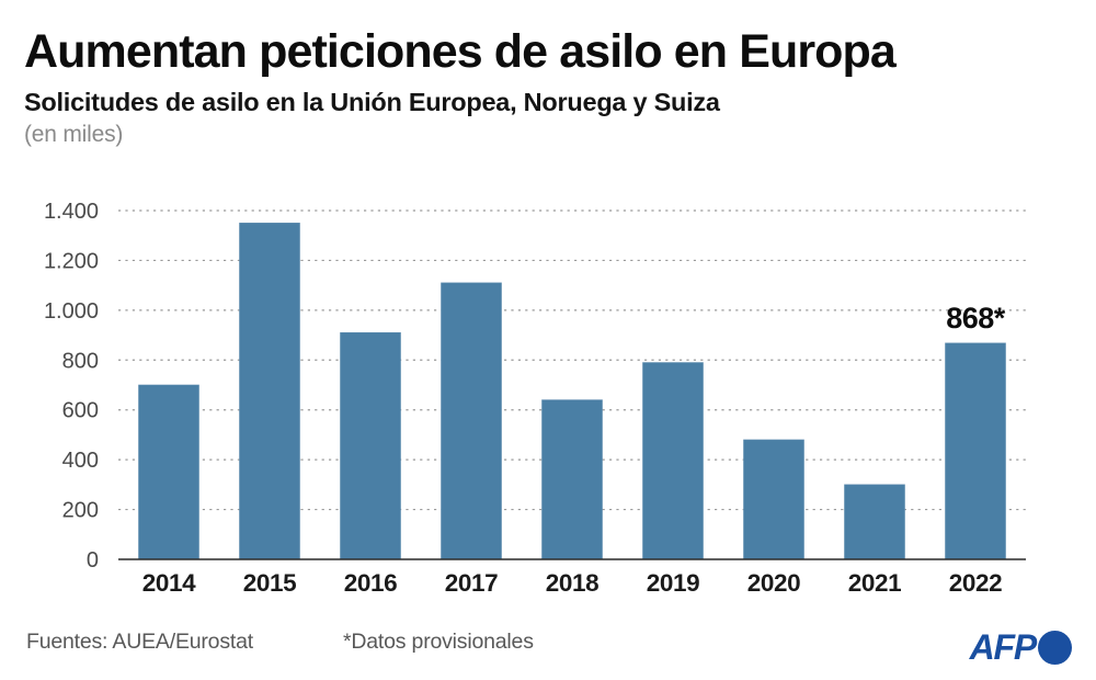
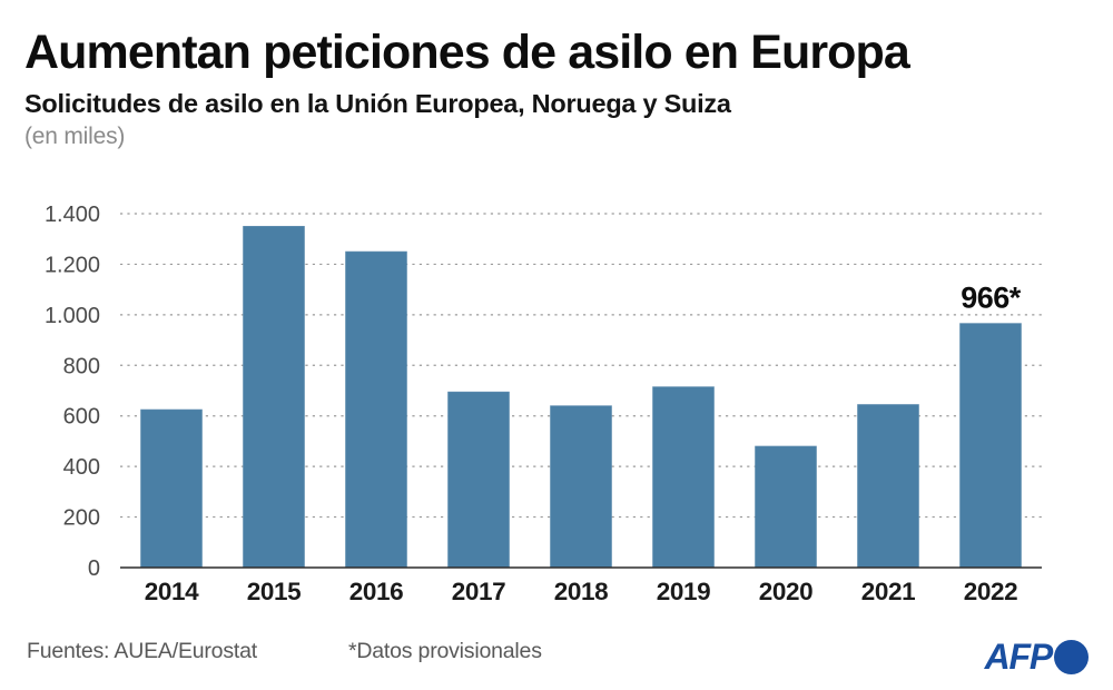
2014: 700 -> 620
2016: 910 -> 1250
2017: 1110 -> 700
2019: 790 -> 720
2021: 300 -> 640
2022: 868 -> 966
